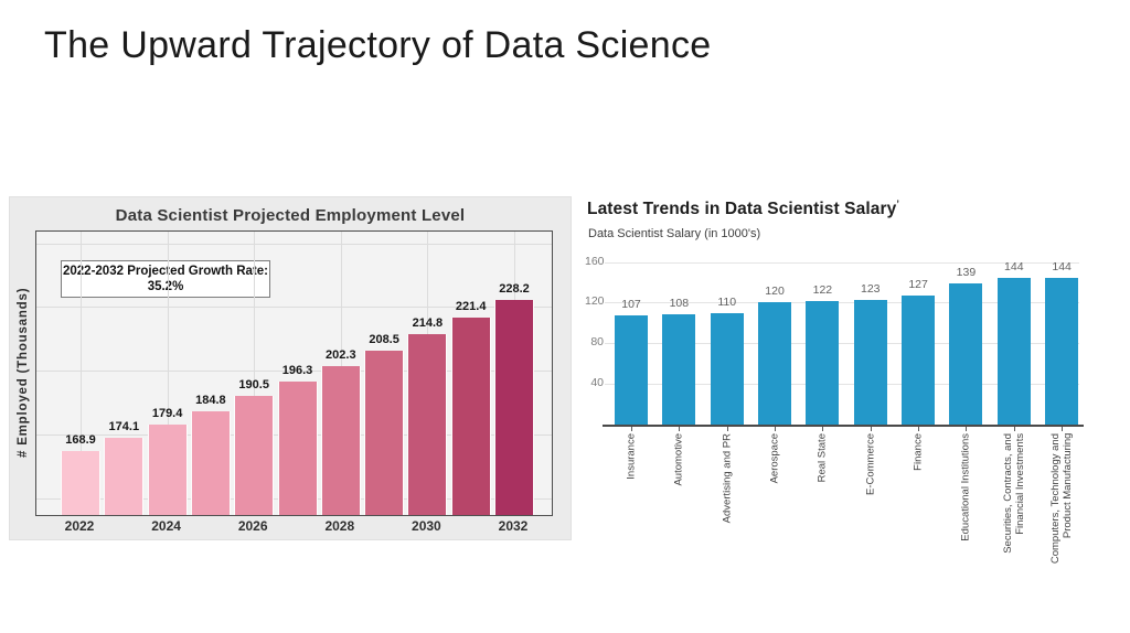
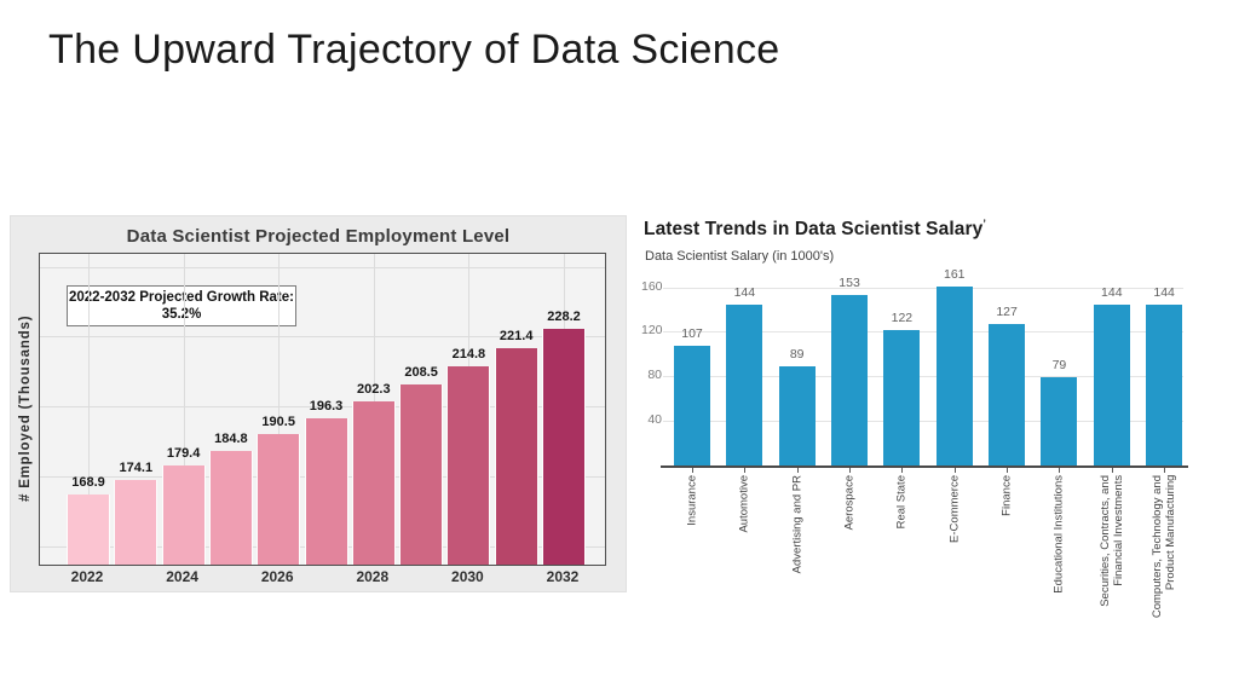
Latest Trends in Data Scientist Salary/Automotive: 108 -> 144
Latest Trends in Data Scientist Salary/Advertising and PR: 110 -> 89
Latest Trends in Data Scientist Salary/Aerospace: 120 -> 153
Latest Trends in Data Scientist Salary/E-Commerce: 123 -> 161
Latest Trends in Data Scientist Salary/Educational Institutions: 139 -> 79
